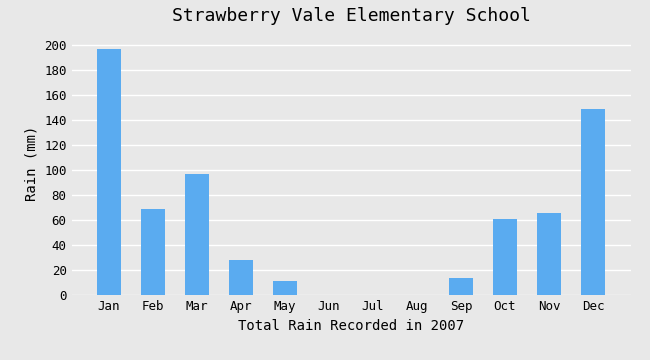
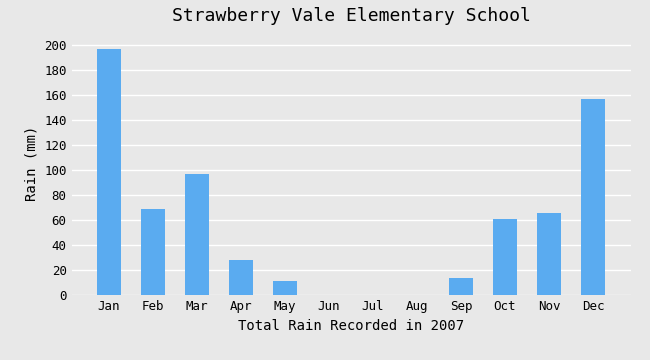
Dec: 149 -> 157
